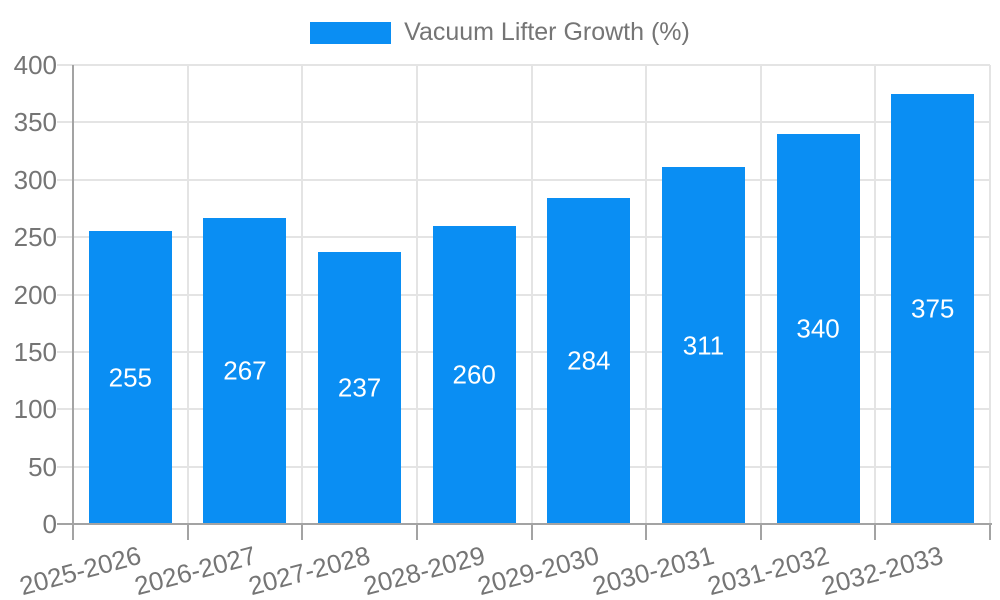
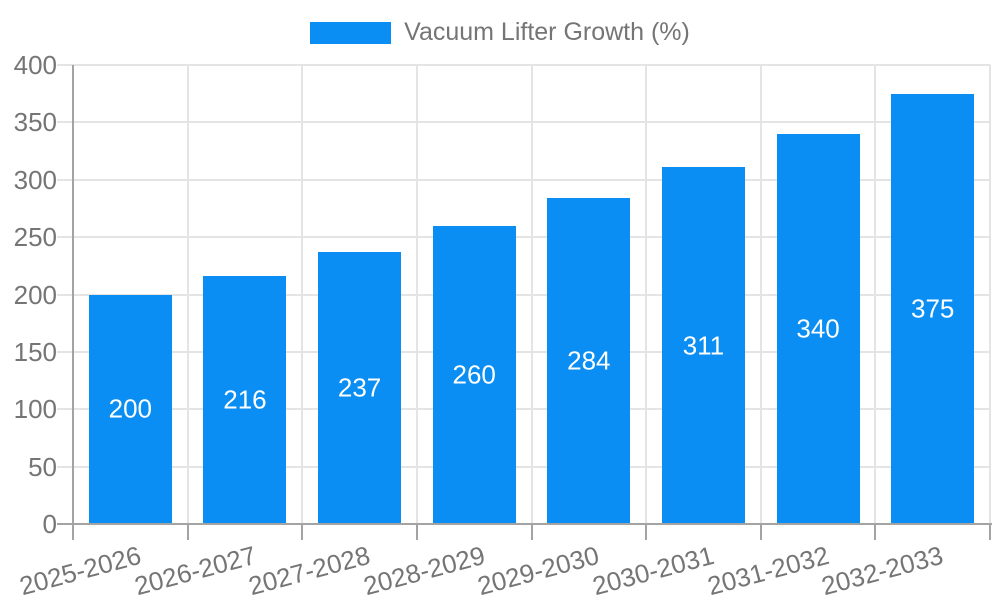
2025-2026: 255 -> 200
2026-2027: 267 -> 216
